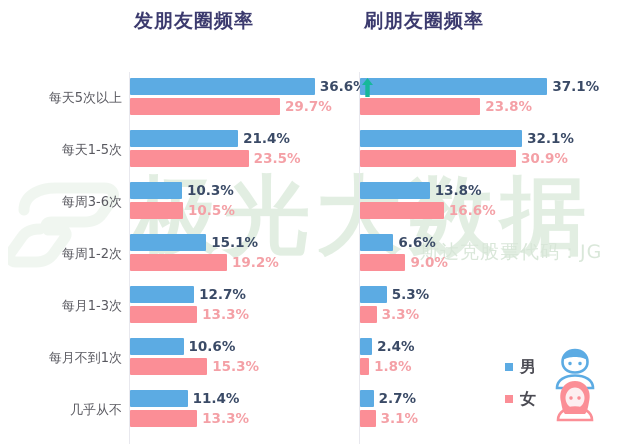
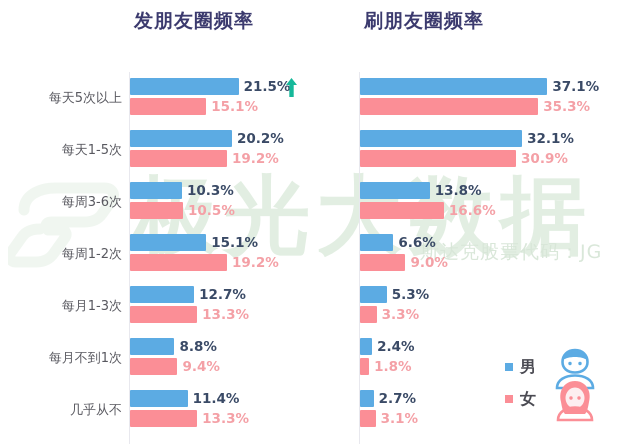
发朋友圈频率/男/每天5次以上: 36.6% -> 21.5%
发朋友圈频率/女/每天5次以上: 29.7% -> 15.1%
发朋友圈频率/男/每天1-5次: 21.4% -> 20.2%
发朋友圈频率/女/每天1-5次: 23.5% -> 19.2%
发朋友圈频率/男/每月不到1次: 10.6% -> 8.8%
发朋友圈频率/女/每月不到1次: 15.3% -> 9.4%
刷朋友圈频率/女/每天5次以上: 23.8% -> 35.3%
